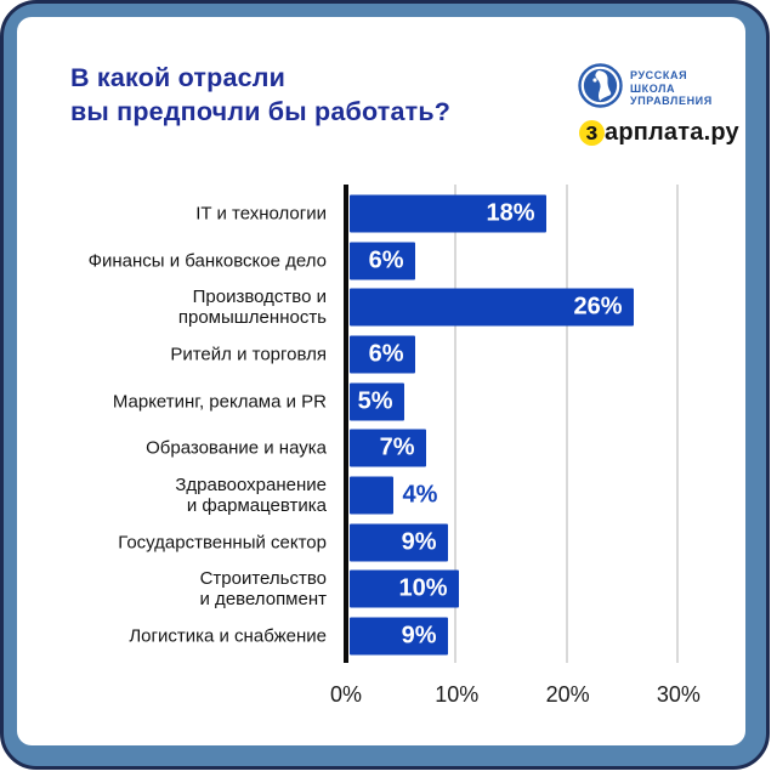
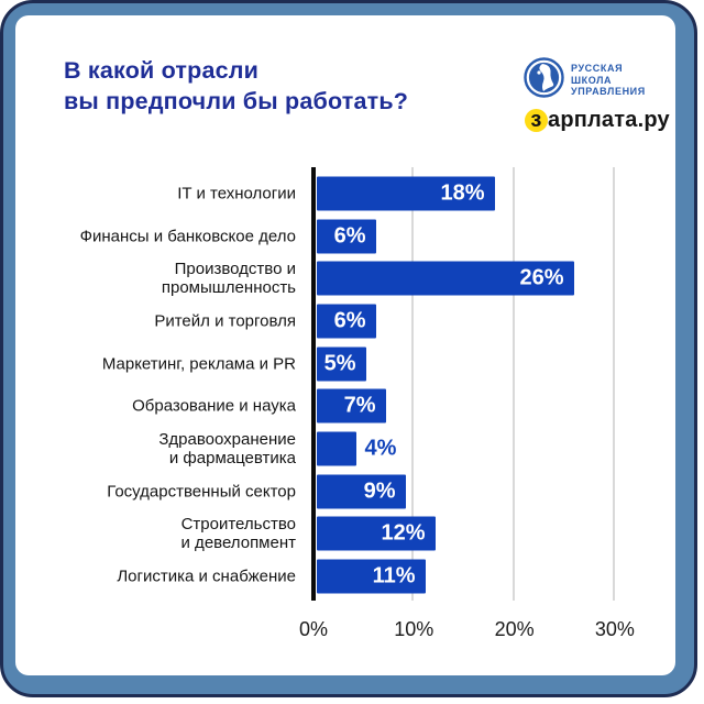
Строительство и девелопмент: 10% -> 12%
Логистика и снабжение: 9% -> 11%
